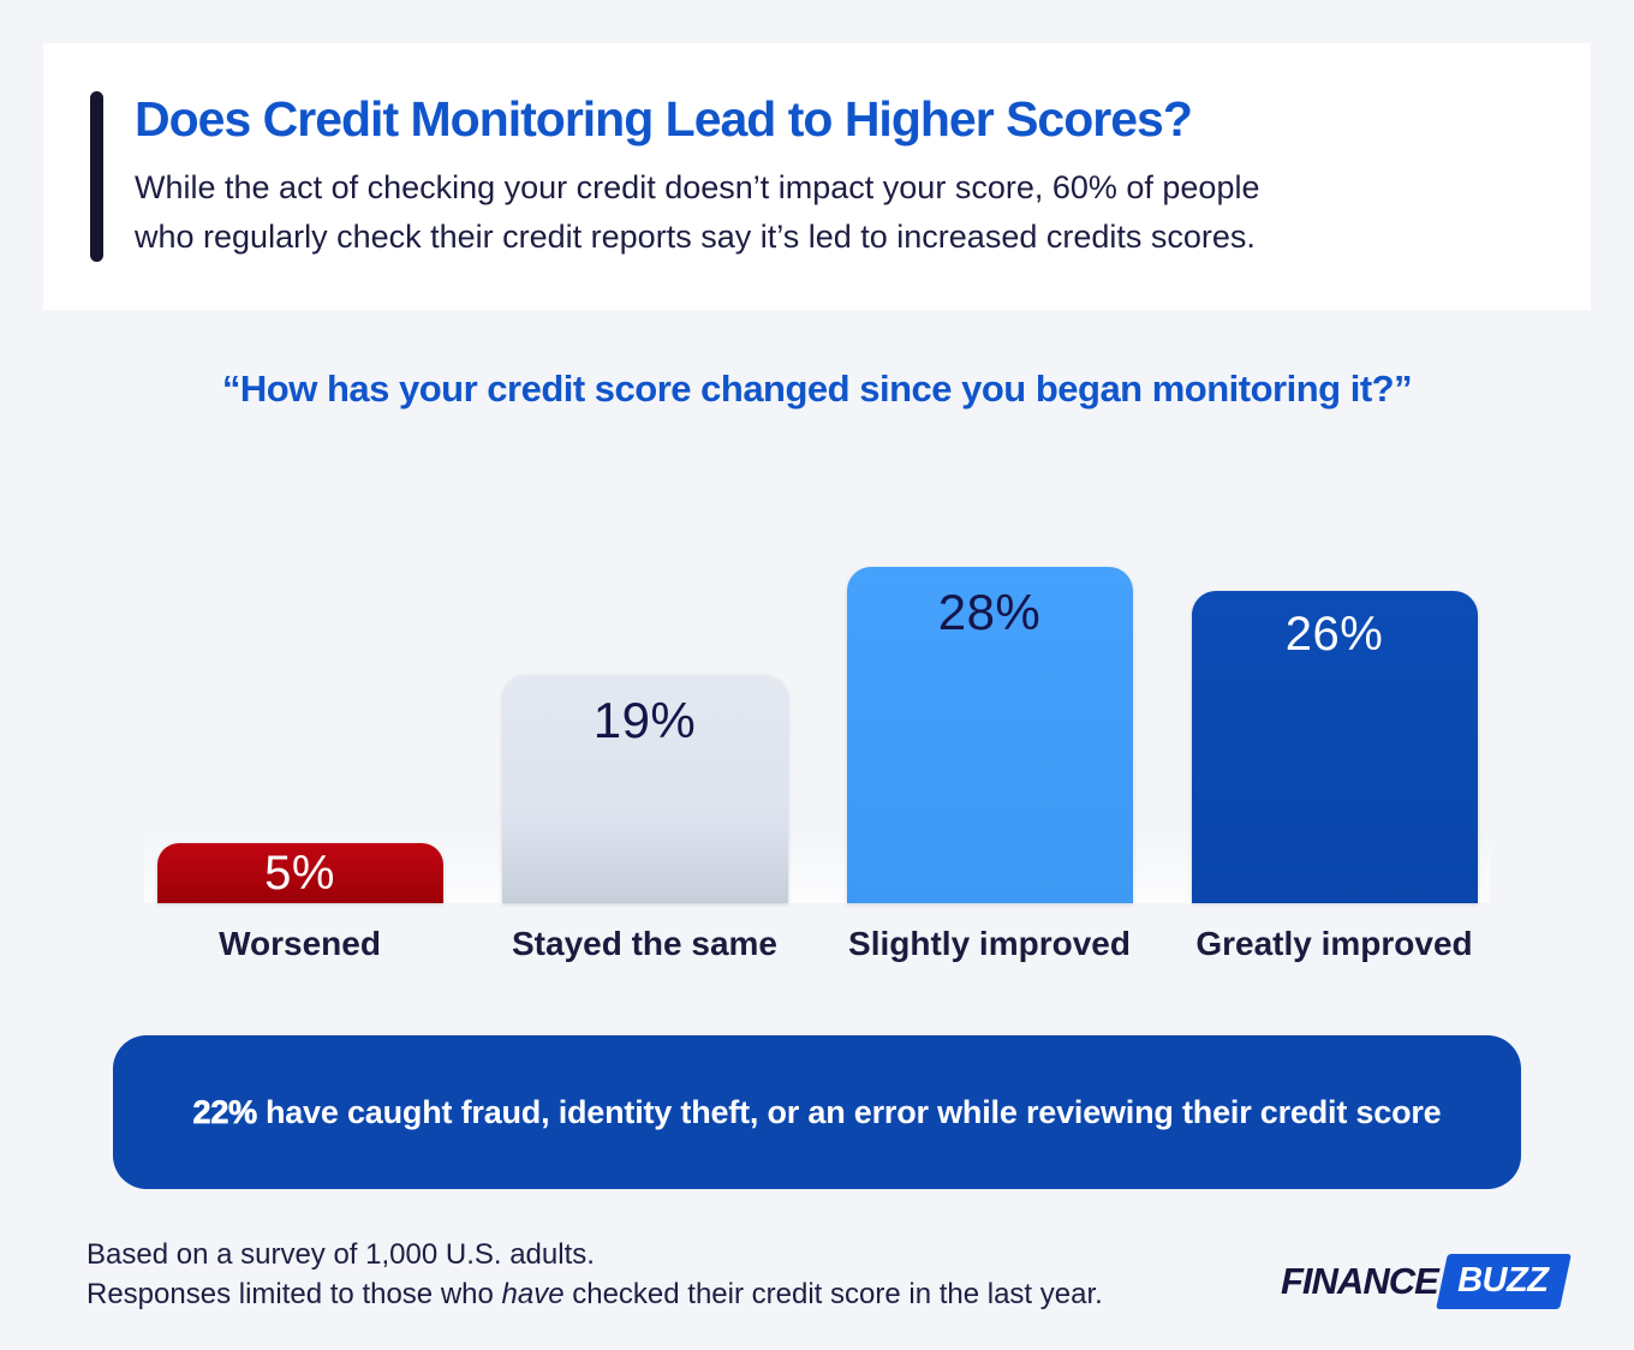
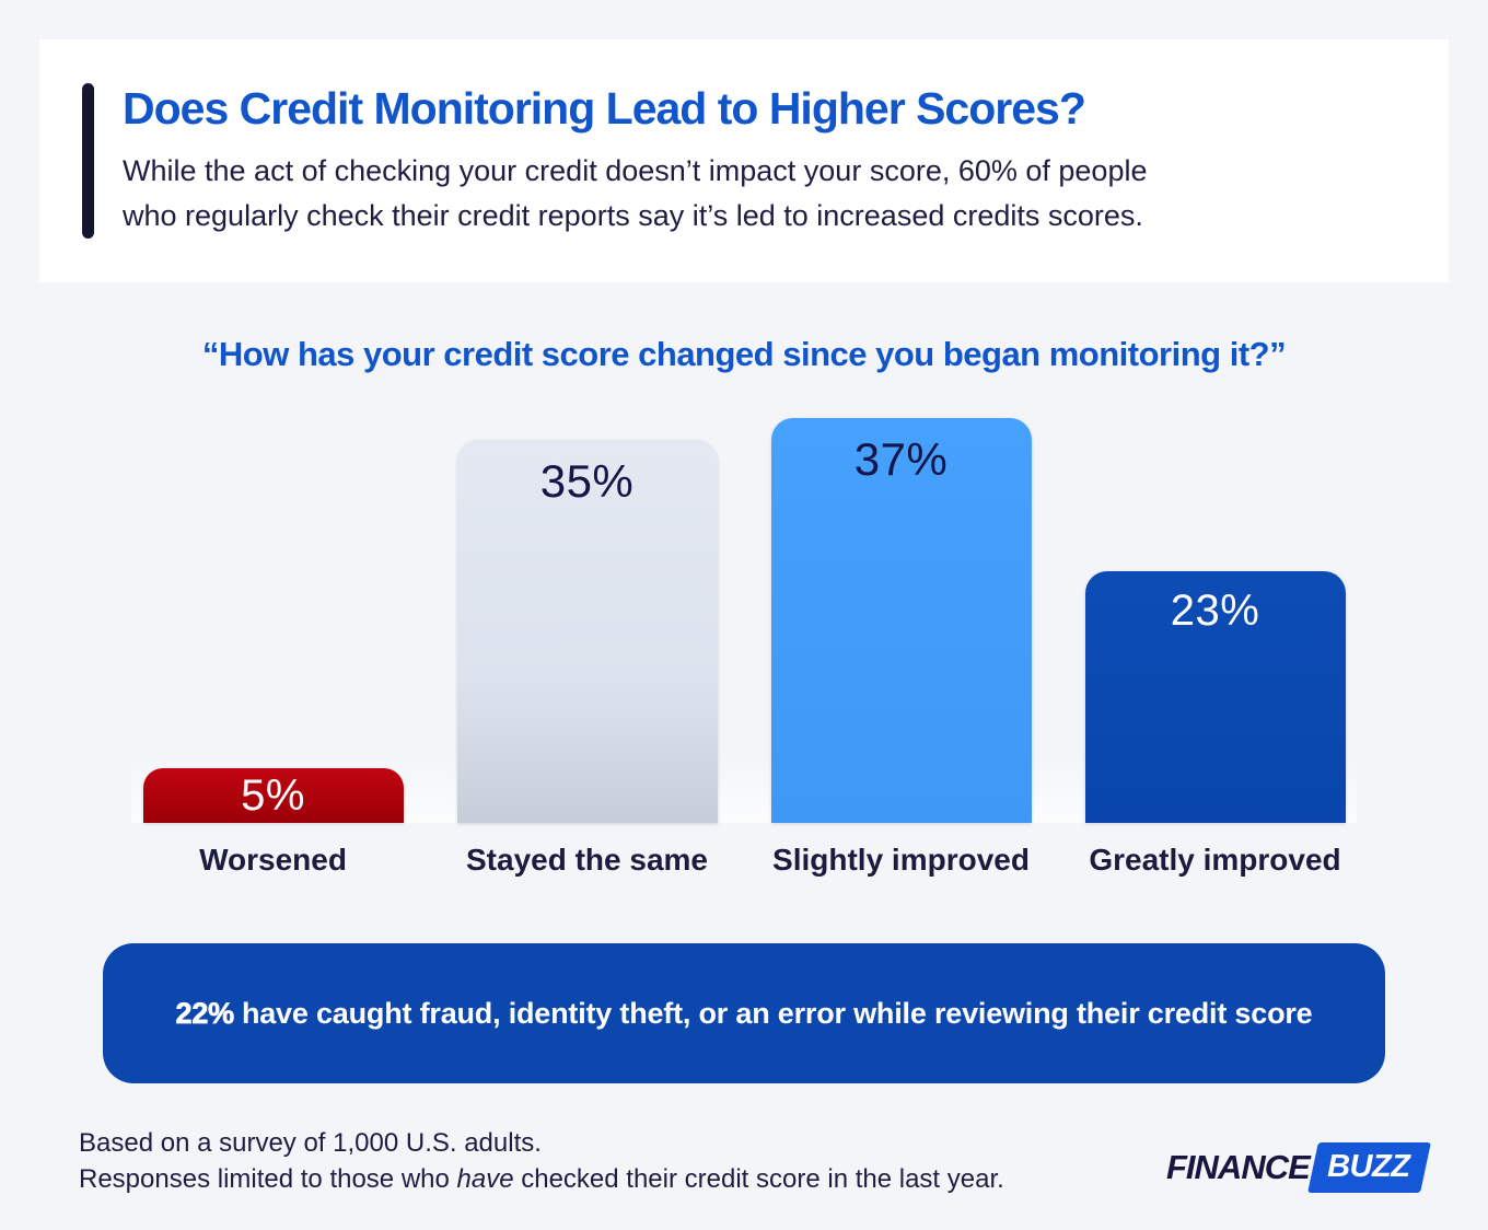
Stayed the same: 19% -> 35%
Slightly improved: 28% -> 37%
Greatly improved: 26% -> 23%
